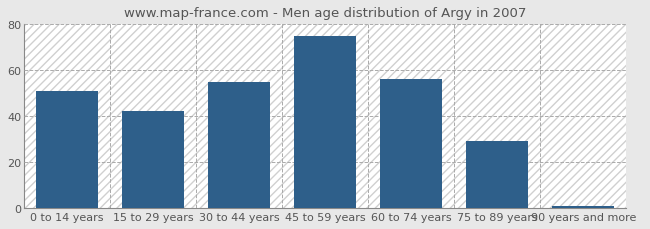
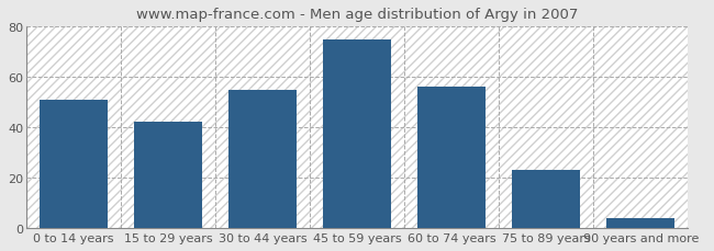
75 to 89 years: 29 -> 23
90 years and more: 1 -> 4
